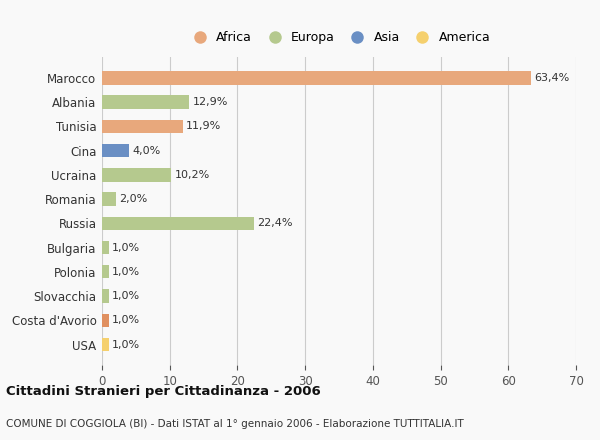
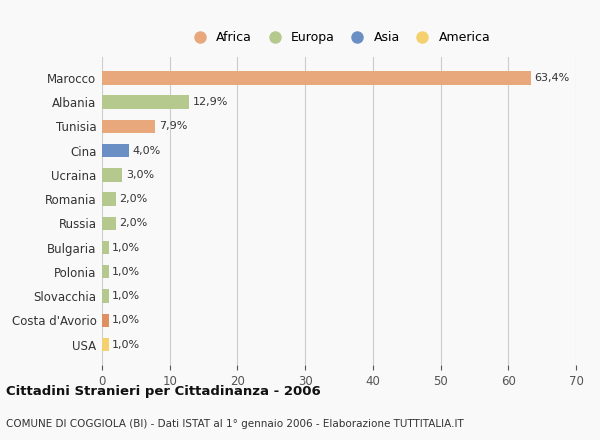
Tunisia: 11,9% -> 7,9%
Ucraina: 10,2% -> 3,0%
Russia: 22,4% -> 2,0%
